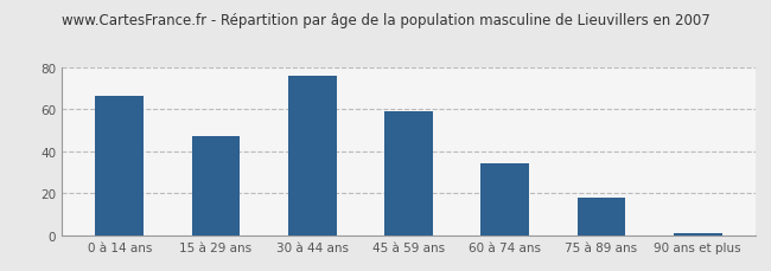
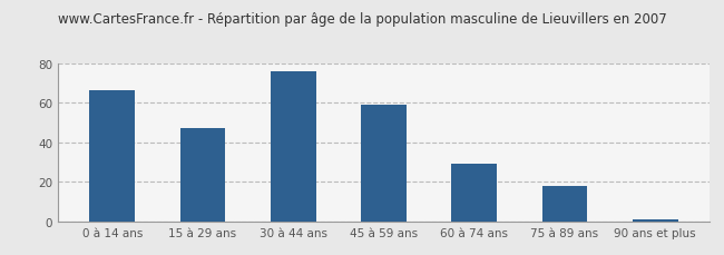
60 à 74 ans: 34 -> 29
